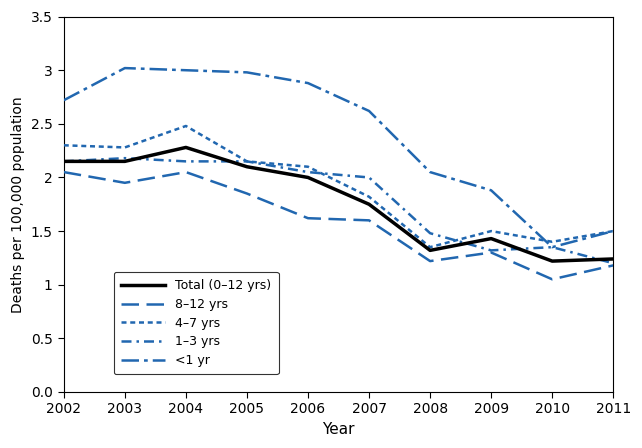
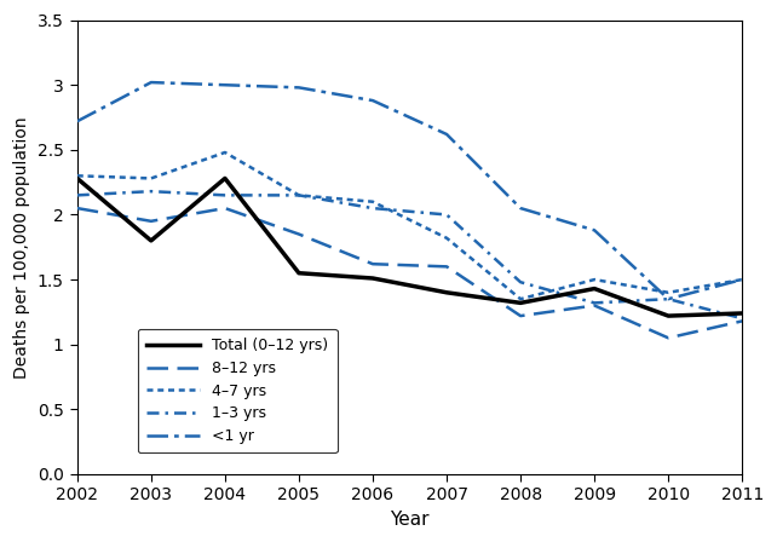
Total (0–12 yrs)/2002: 2.15 -> 2.28
Total (0–12 yrs)/2003: 2.15 -> 1.80
Total (0–12 yrs)/2005: 2.10 -> 1.55
Total (0–12 yrs)/2006: 2.00 -> 1.51
Total (0–12 yrs)/2007: 1.75 -> 1.40
